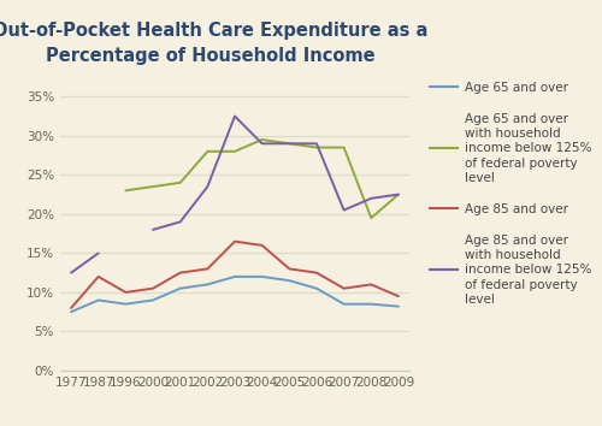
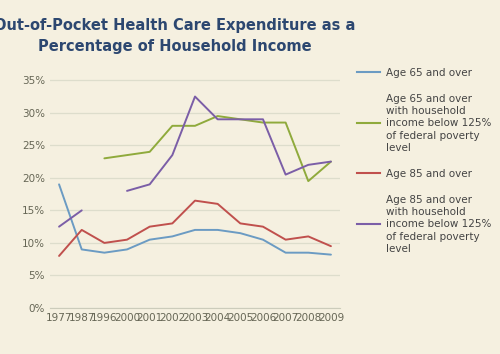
Age 65 and over/1977: 7.5% -> 19.0%
